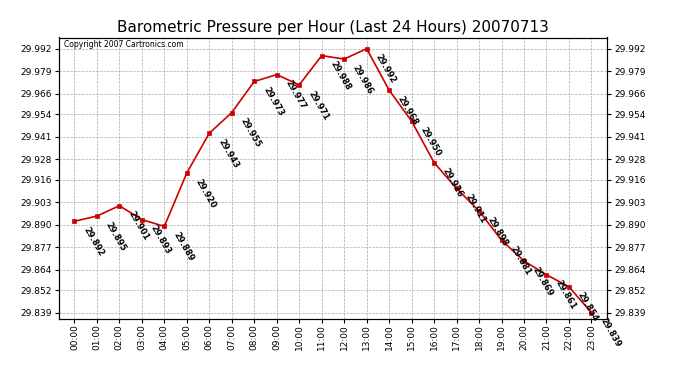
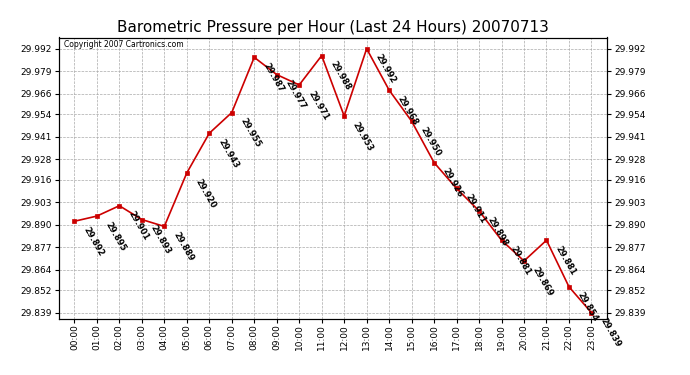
08:00: 29.973 -> 29.987
12:00: 29.986 -> 29.953
21:00: 29.861 -> 29.881
